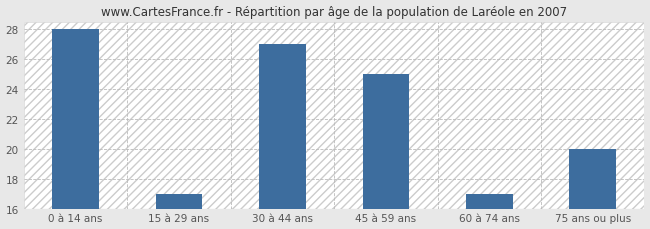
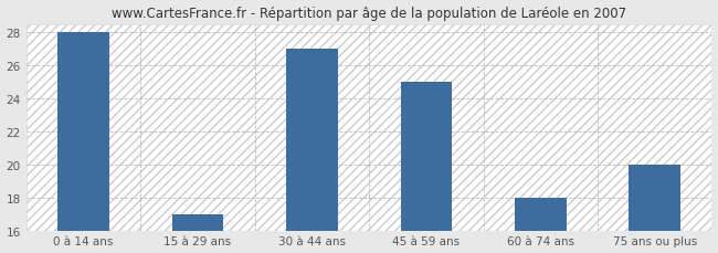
60 à 74 ans: 17 -> 18
